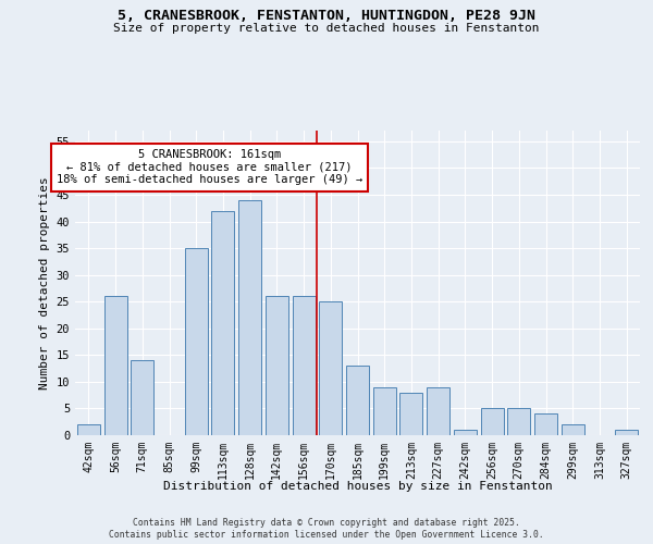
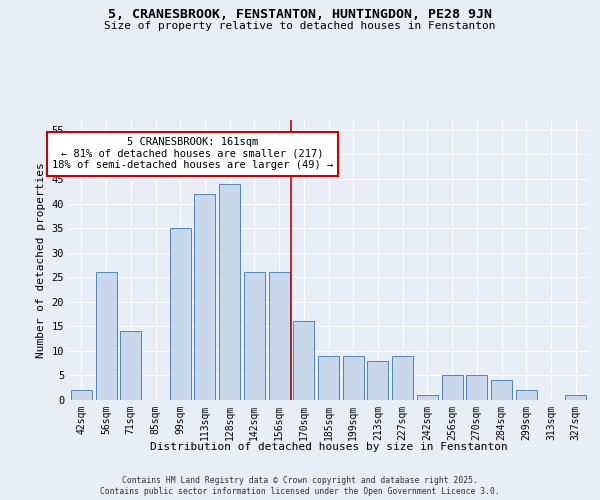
170sqm: 25 -> 16
185sqm: 13 -> 9
